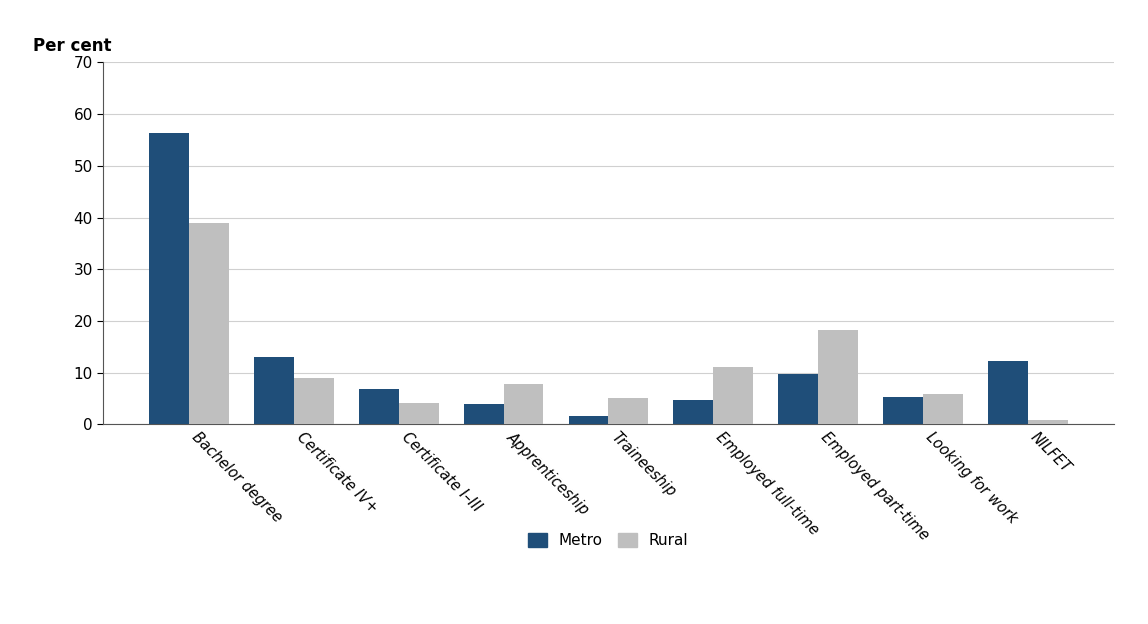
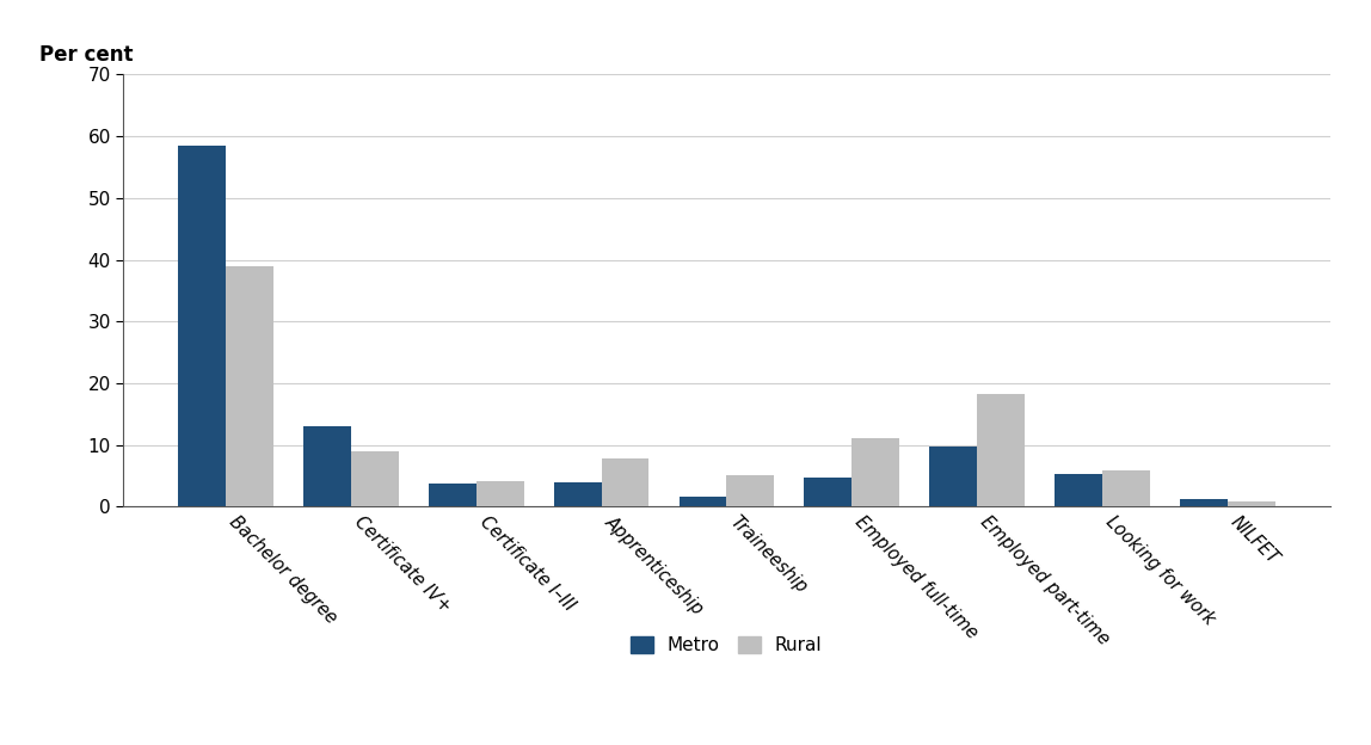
Metro/Bachelor degree: 56.4 -> 58.5
Metro/Certificate I–III: 6.8 -> 3.8
Metro/NILFET: 12.2 -> 1.2
